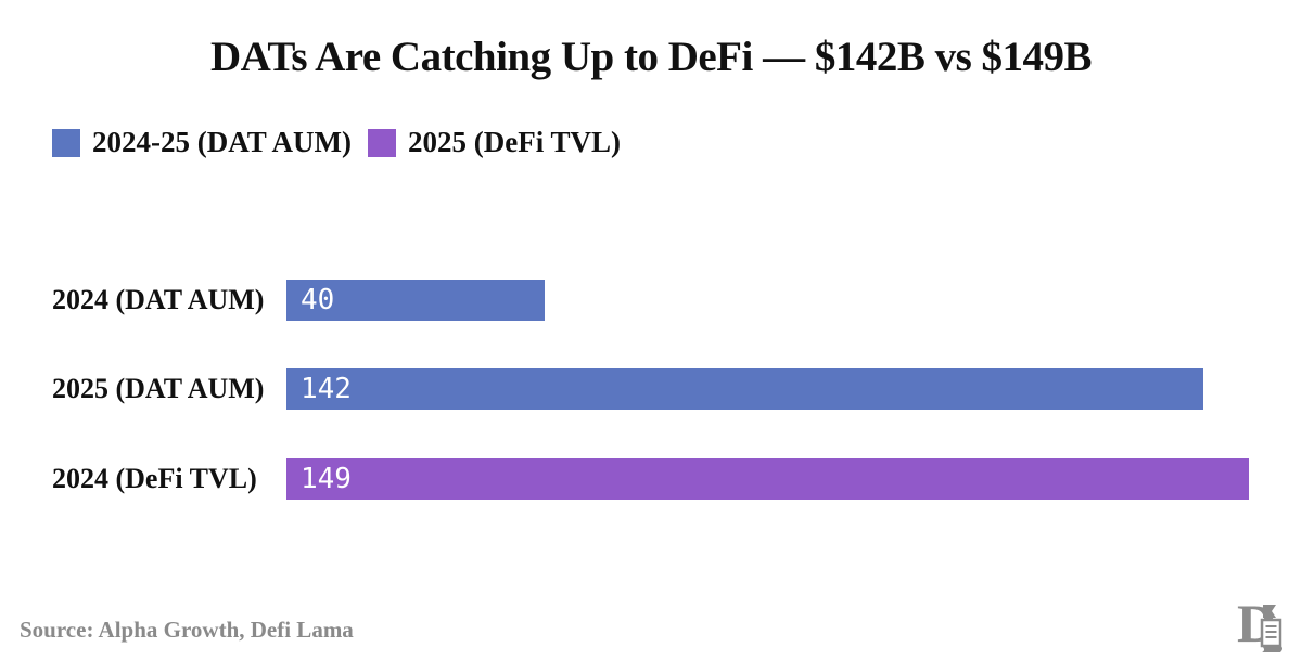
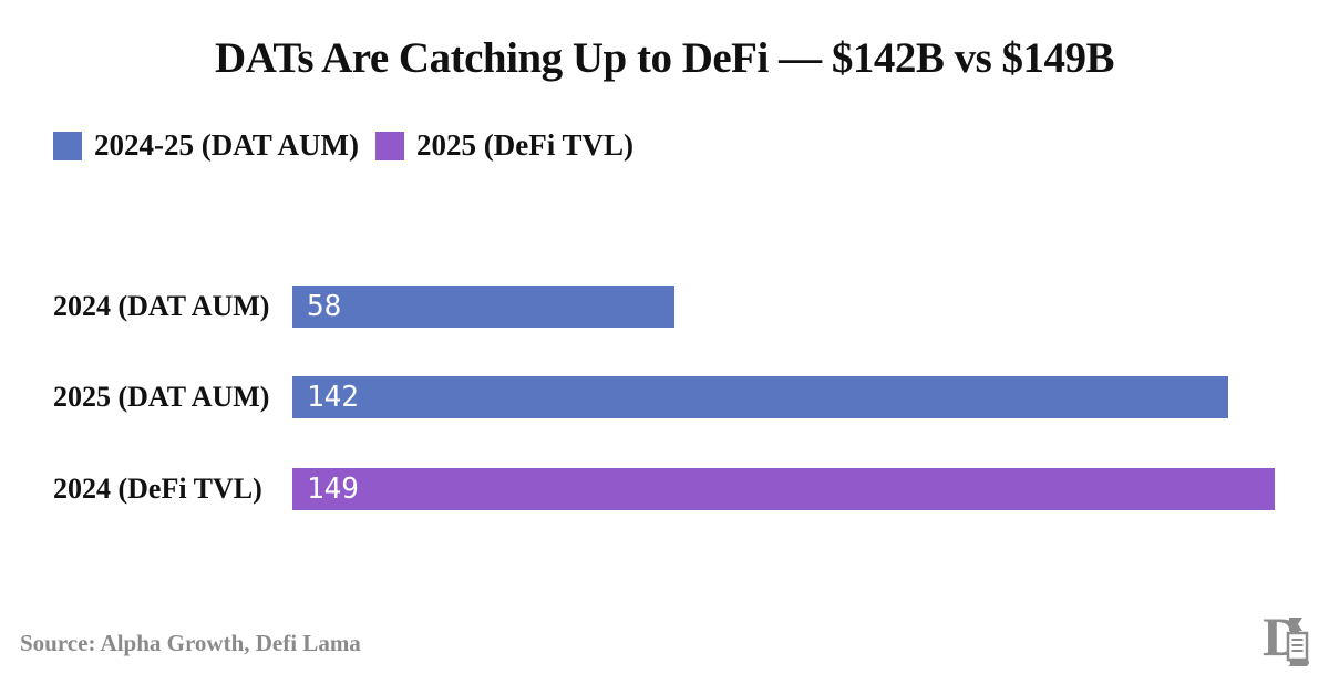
2024 (DAT AUM): 40 -> 58
